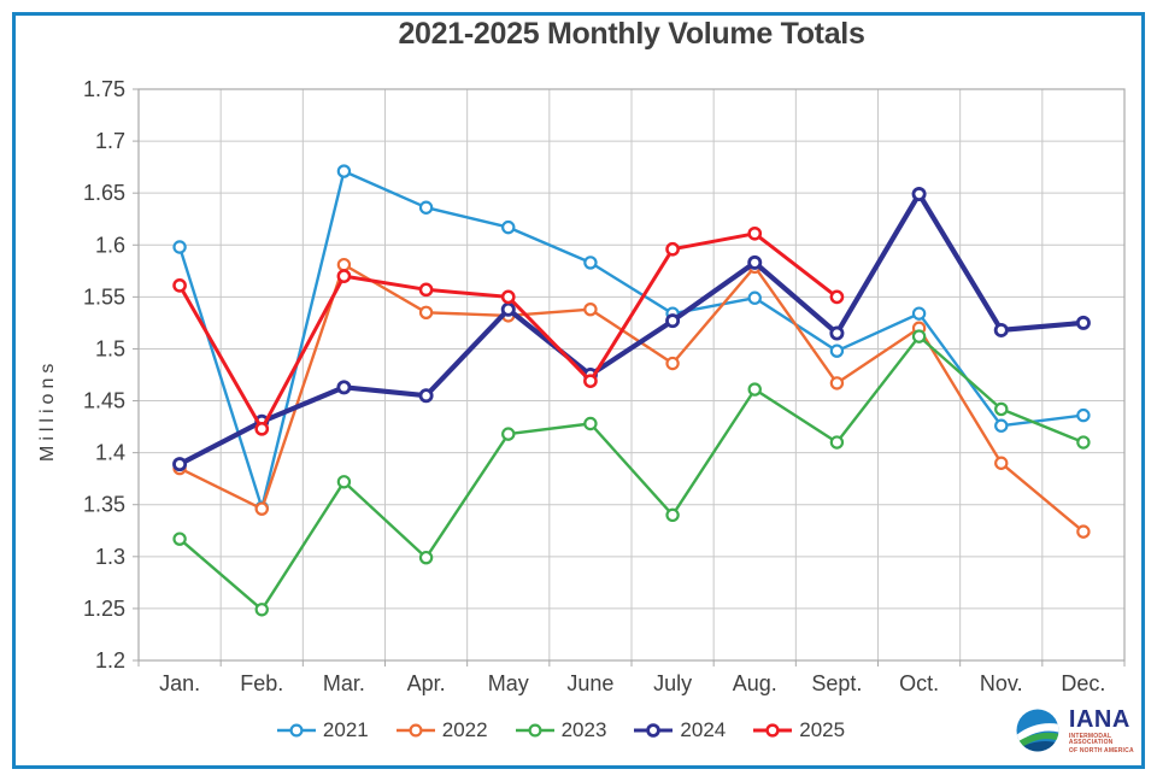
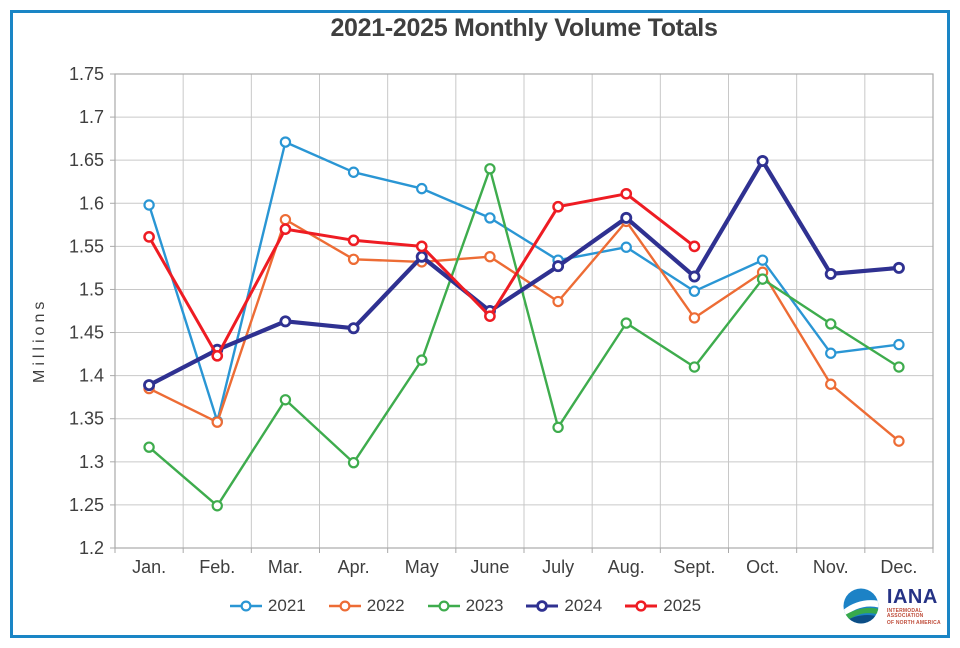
2023/June: 1.43 -> 1.64
2023/Nov.: 1.44 -> 1.46
